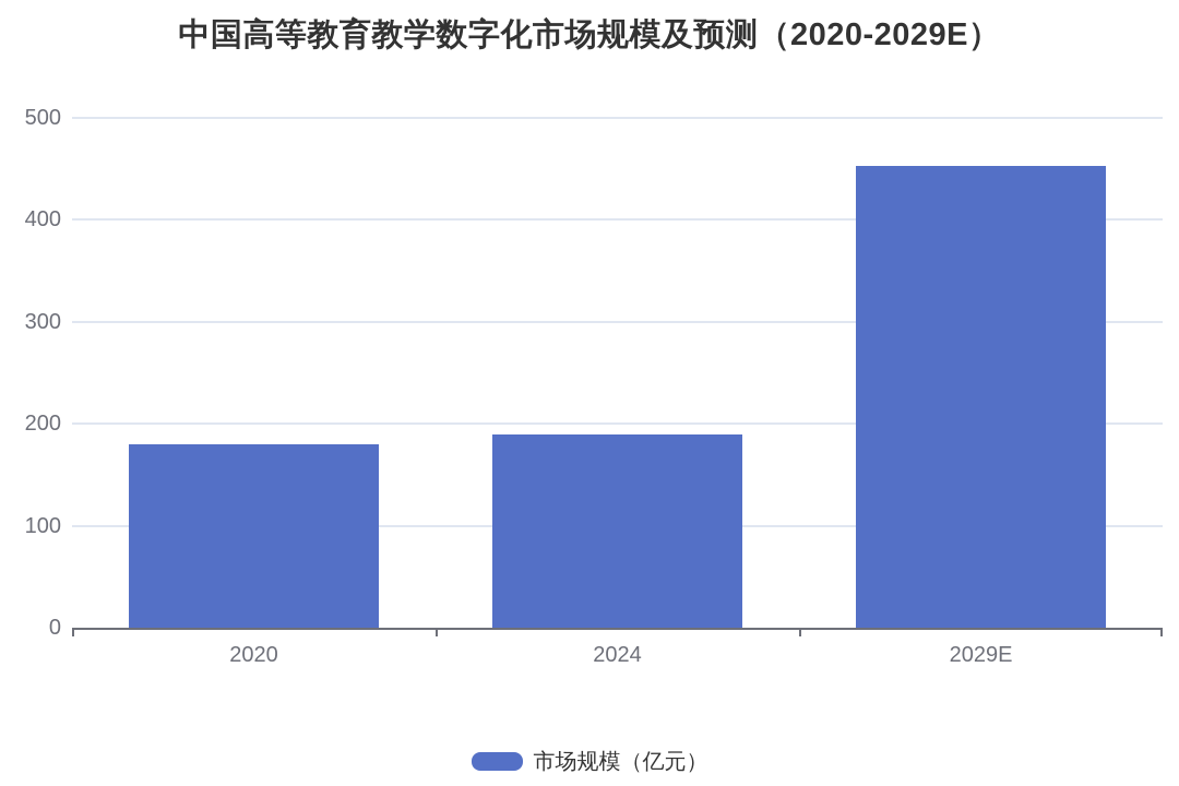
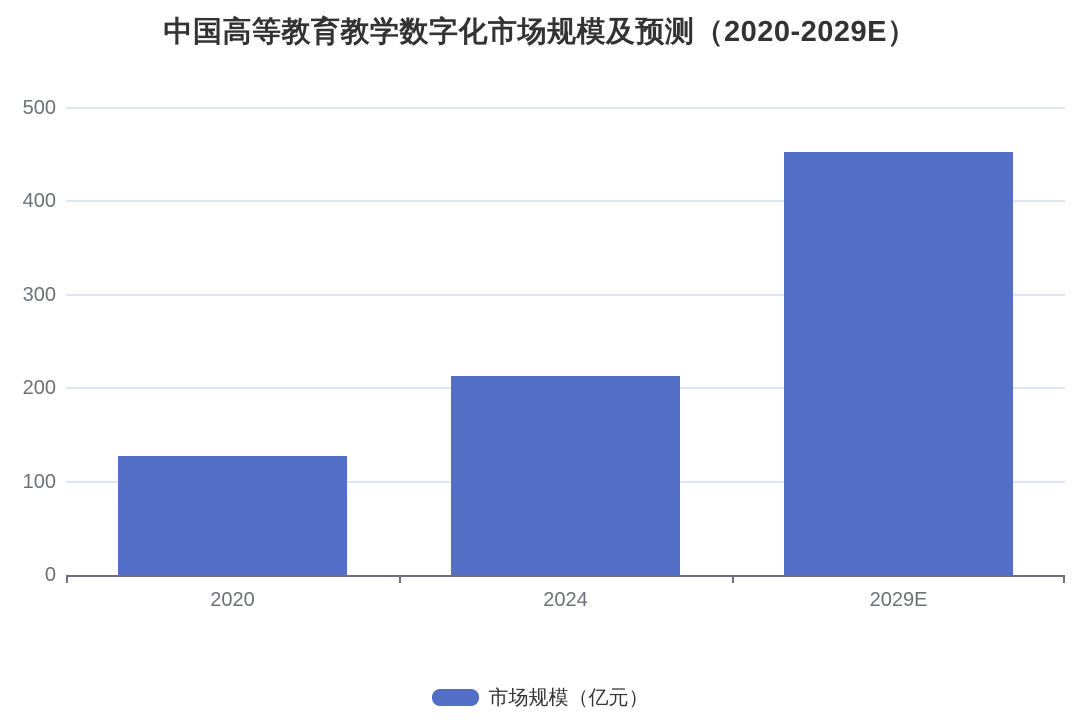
2020: 180 -> 130
2024: 190 -> 210
